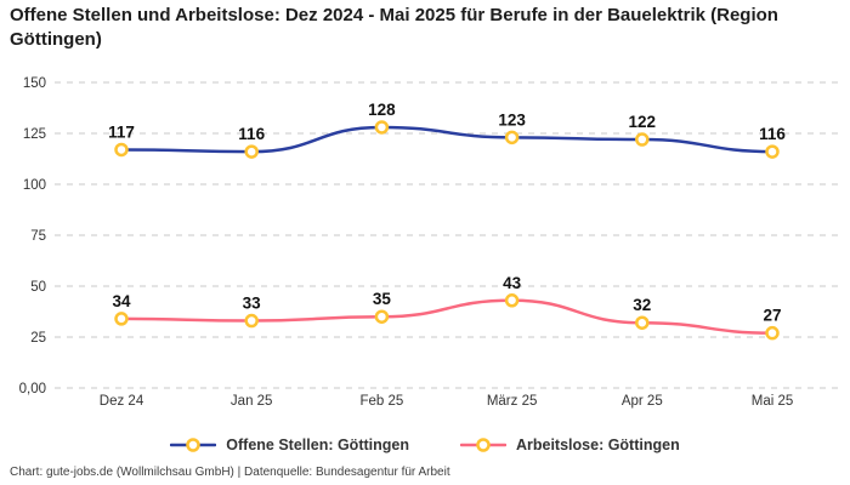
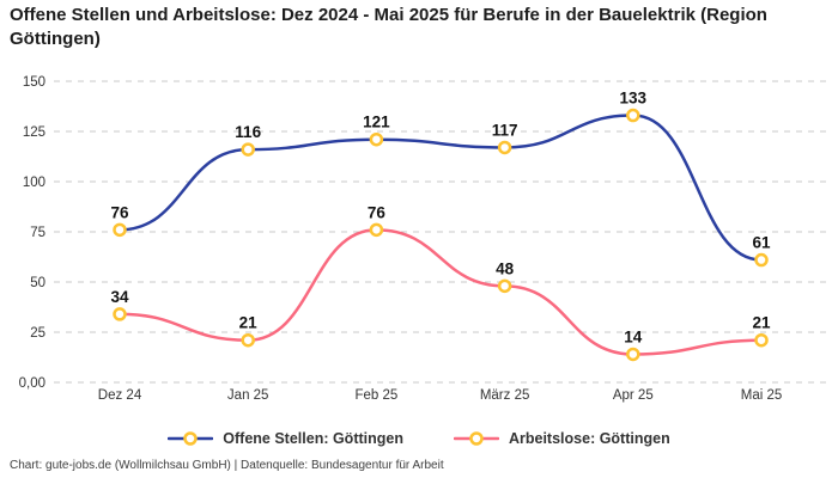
Offene Stellen: Göttingen/Dez 24: 117 -> 76
Arbeitslose: Göttingen/Jan 25: 33 -> 21
Offene Stellen: Göttingen/Feb 25: 128 -> 121
Arbeitslose: Göttingen/Feb 25: 35 -> 76
Offene Stellen: Göttingen/März 25: 123 -> 117
Arbeitslose: Göttingen/März 25: 43 -> 48
Offene Stellen: Göttingen/Apr 25: 122 -> 133
Arbeitslose: Göttingen/Apr 25: 32 -> 14
Offene Stellen: Göttingen/Mai 25: 116 -> 61
Arbeitslose: Göttingen/Mai 25: 27 -> 21
